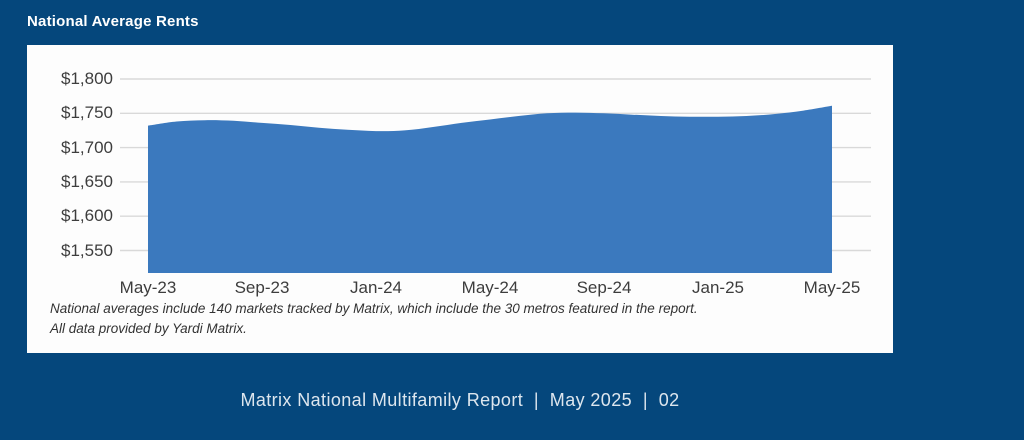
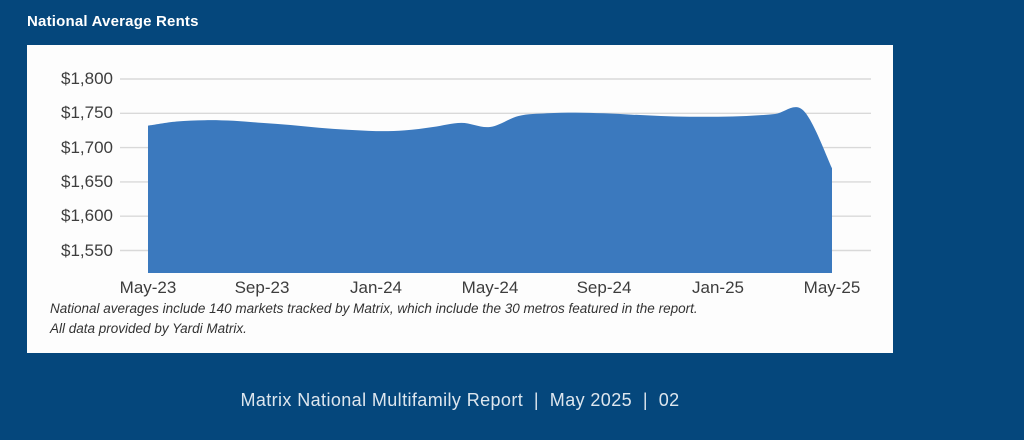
May-24: $1740 -> $1730
May-25: $1760 -> $1670
